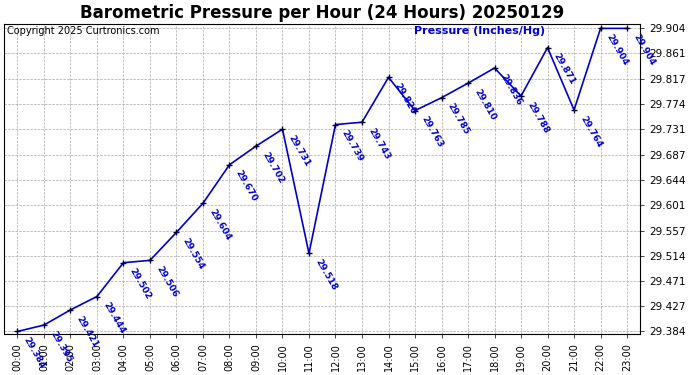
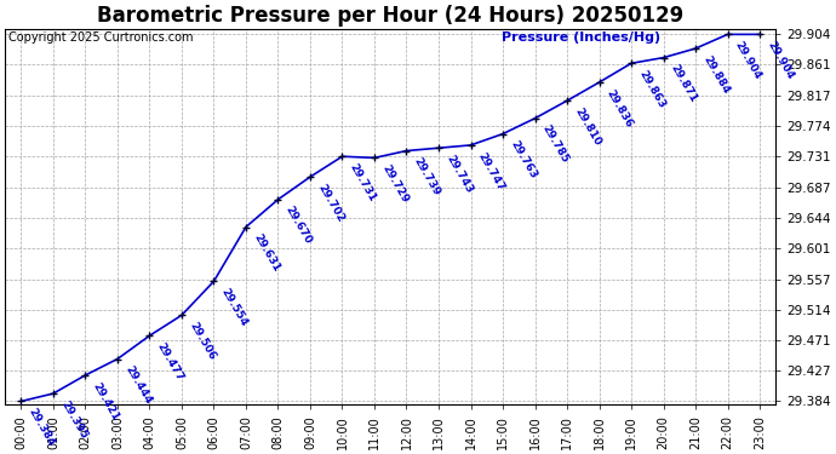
04:00: 29.502 -> 29.477
07:00: 29.604 -> 29.631
11:00: 29.518 -> 29.729
14:00: 29.820 -> 29.747
19:00: 29.788 -> 29.863
21:00: 29.764 -> 29.884
